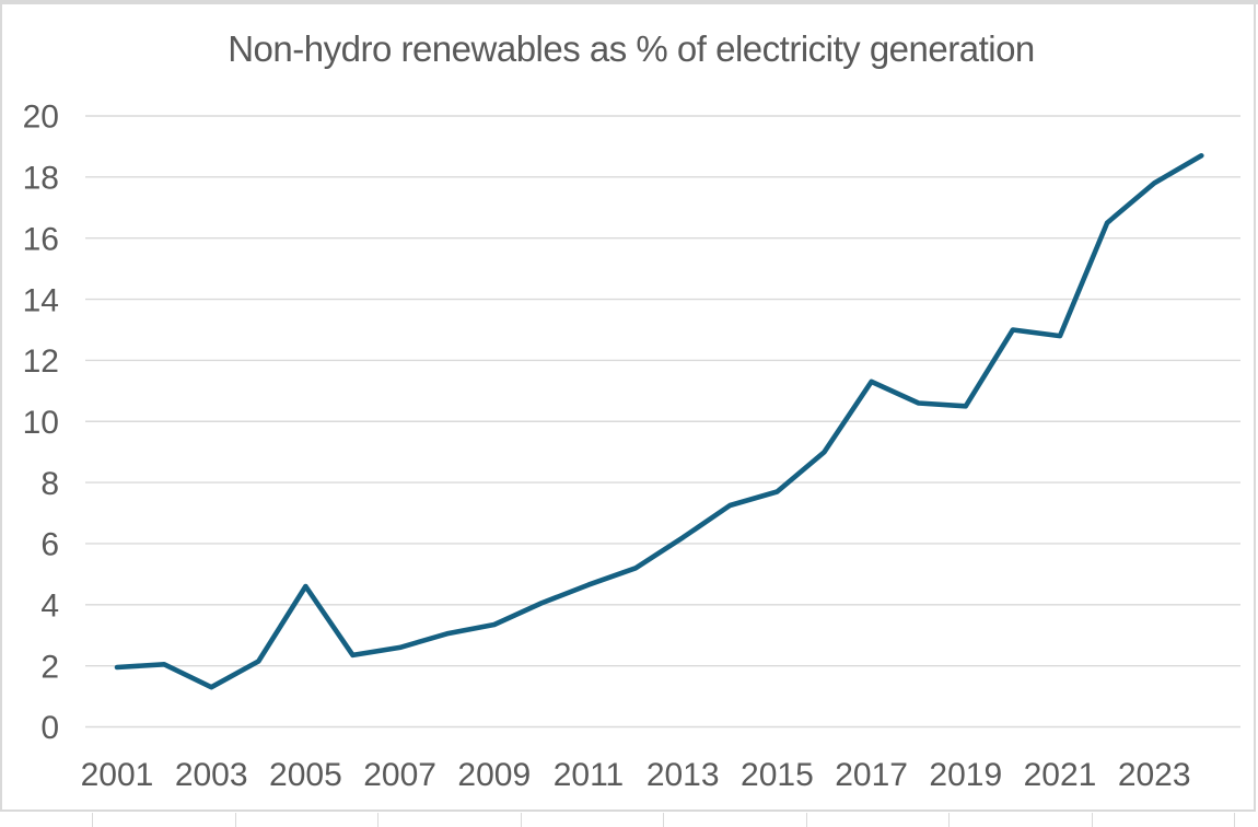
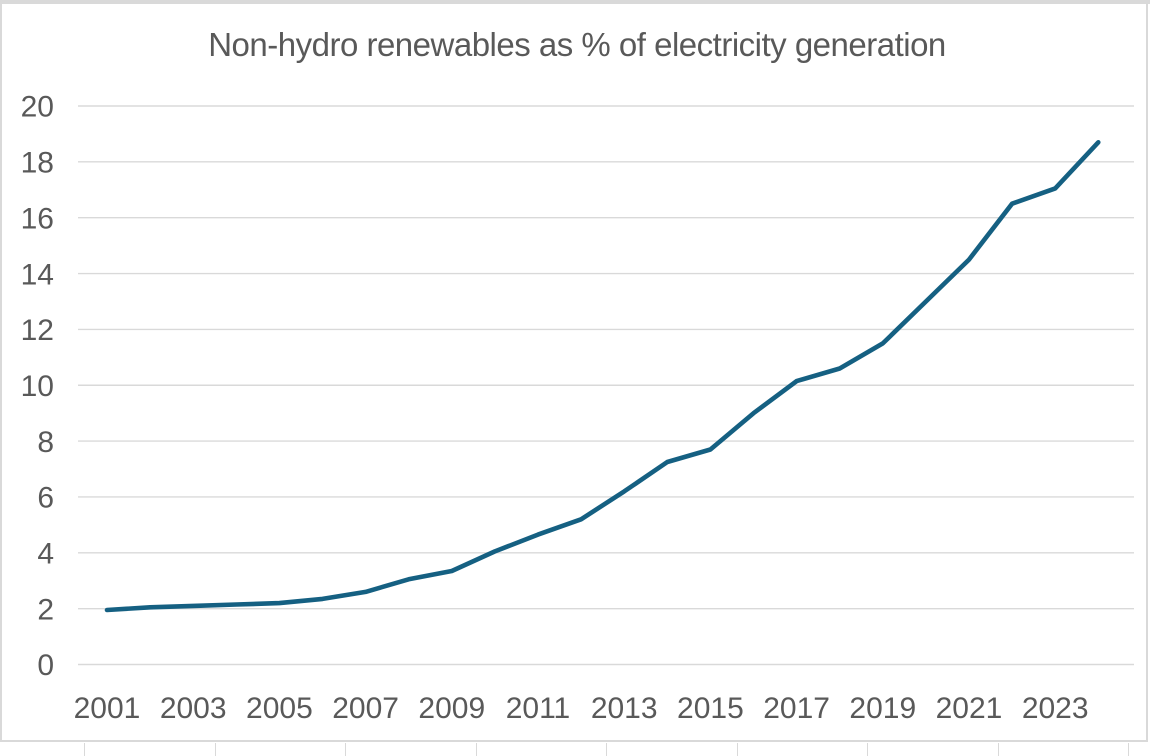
2003: 1.3 -> 2.1
2005: 4.6 -> 2.2
2017: 11.3 -> 10.2
2019: 10.5 -> 11.5
2021: 12.8 -> 14.5
2023: 17.8 -> 17.1
